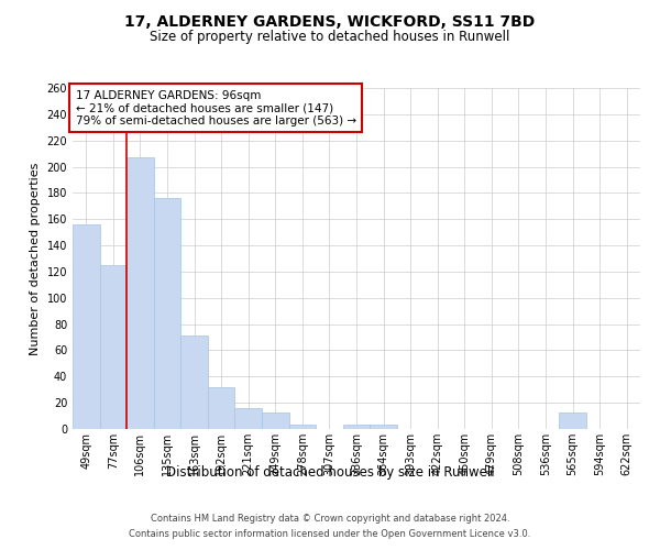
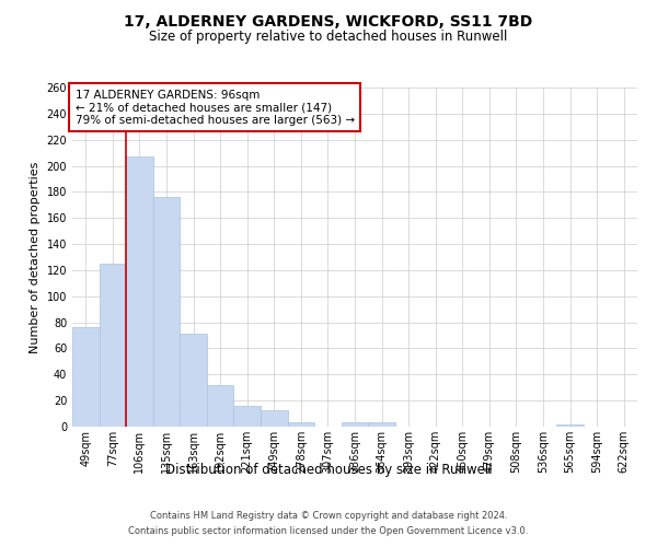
49sqm: 156 -> 76
565sqm: 13 -> 2
